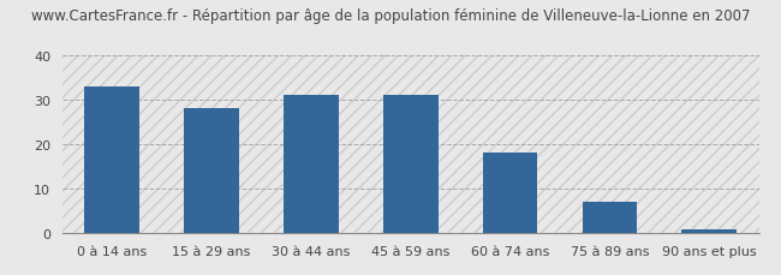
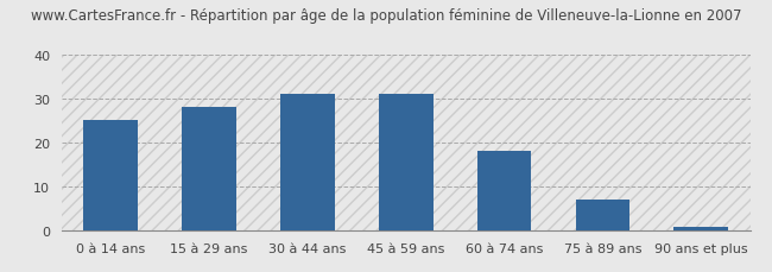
0 à 14 ans: 33 -> 25
